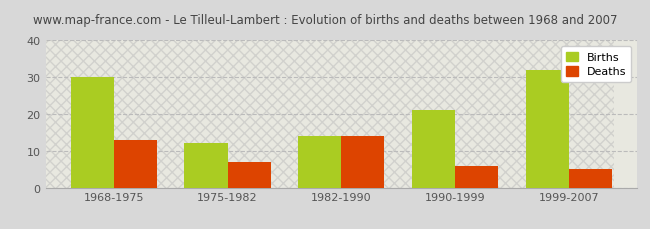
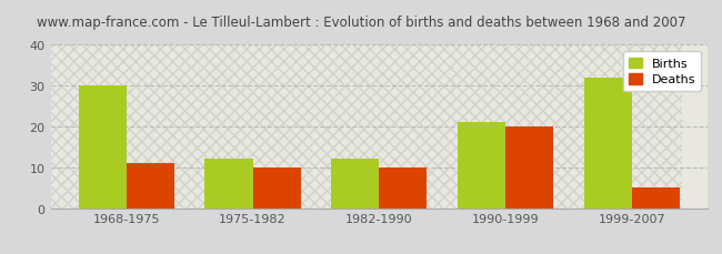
Deaths/1968-1975: 13 -> 11
Deaths/1975-1982: 7 -> 10
Births/1982-1990: 14 -> 12
Deaths/1982-1990: 14 -> 10
Deaths/1990-1999: 6 -> 20
